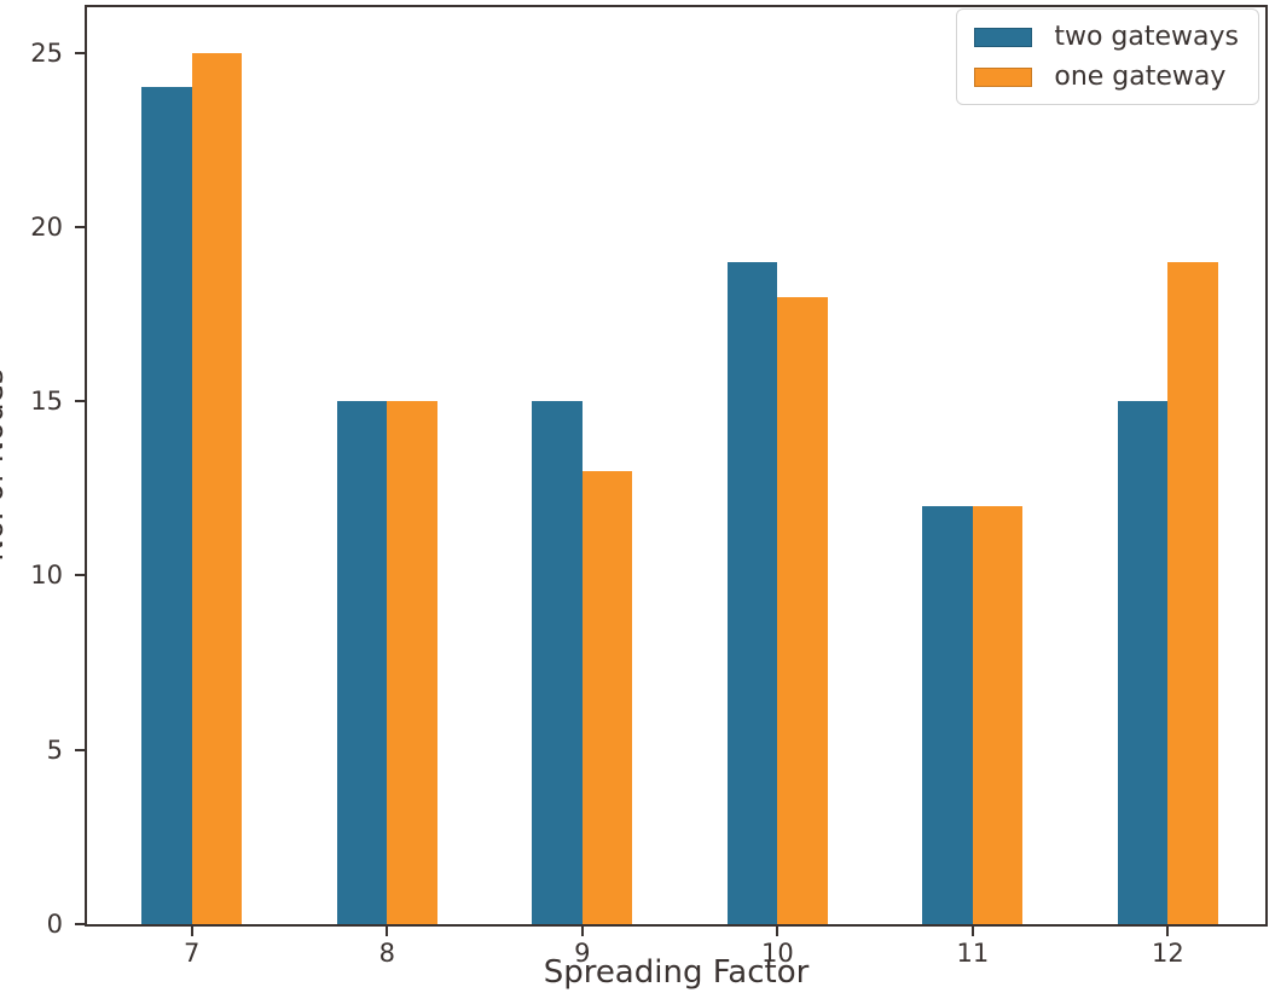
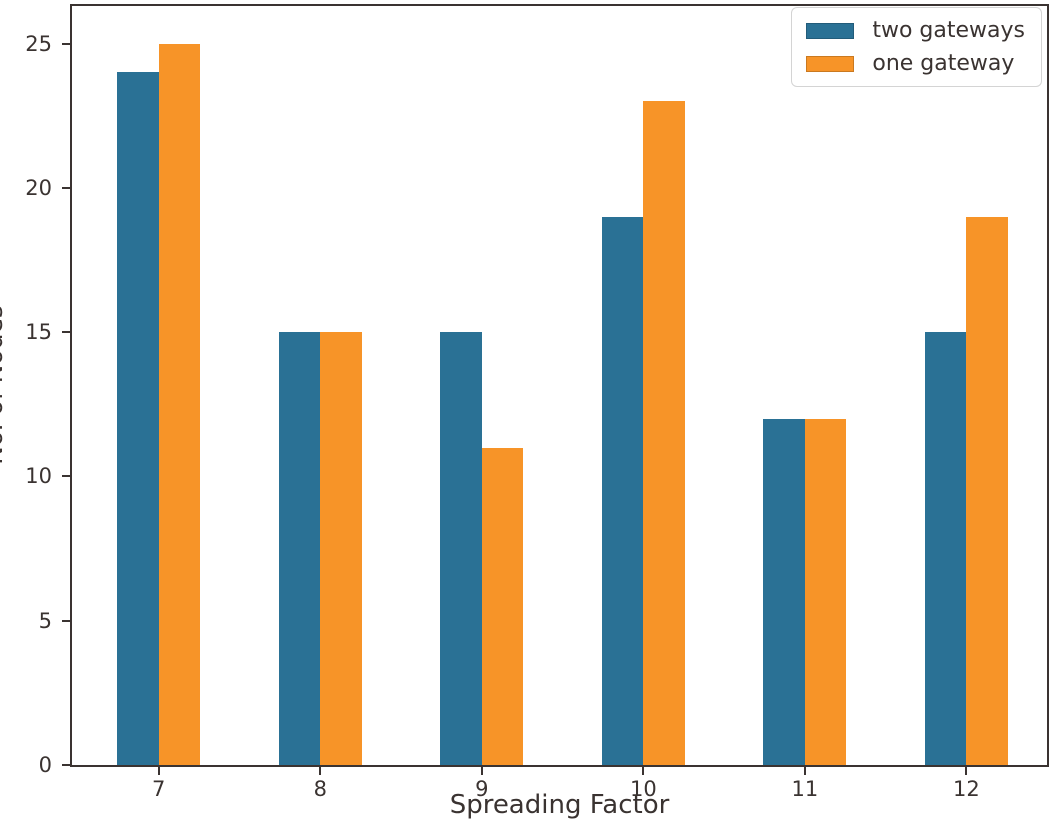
one gateway/9: 13 -> 11
one gateway/10: 18 -> 23
